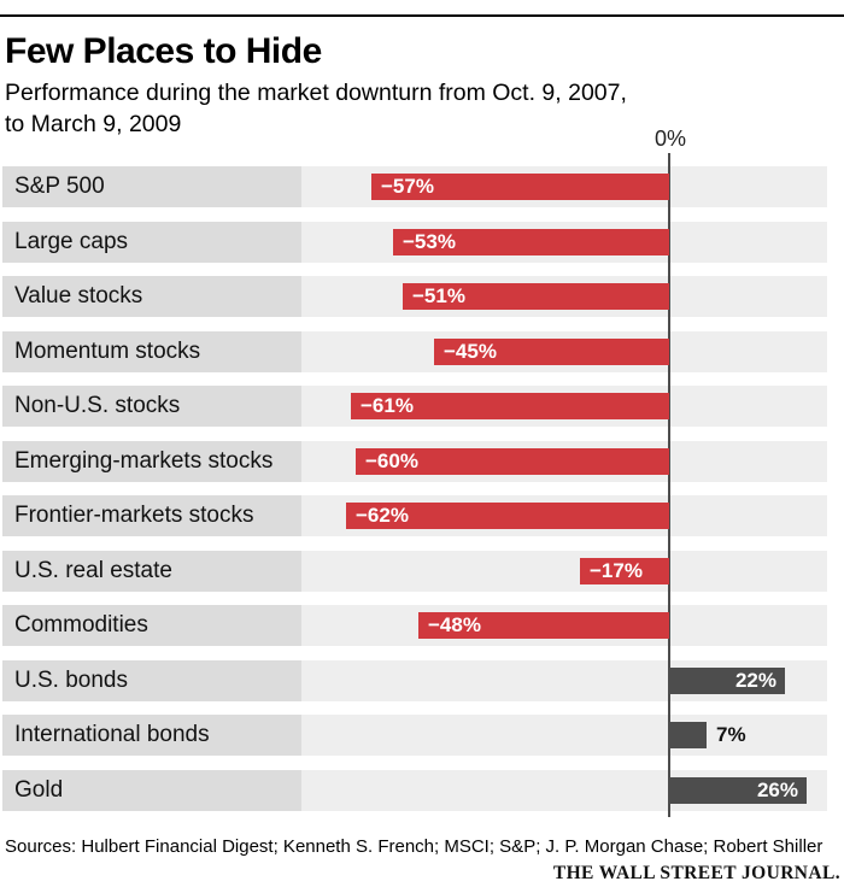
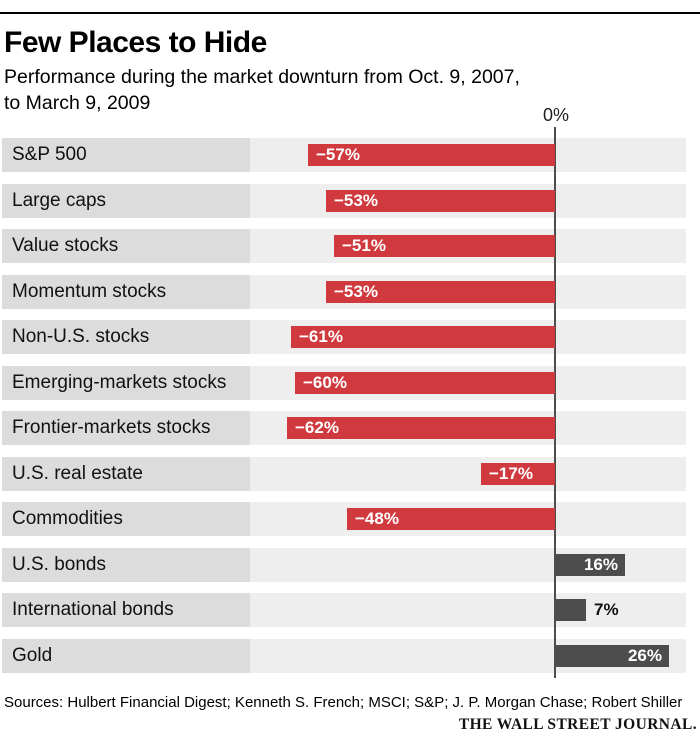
Momentum stocks: −45% -> −53%
U.S. bonds: 22% -> 16%
